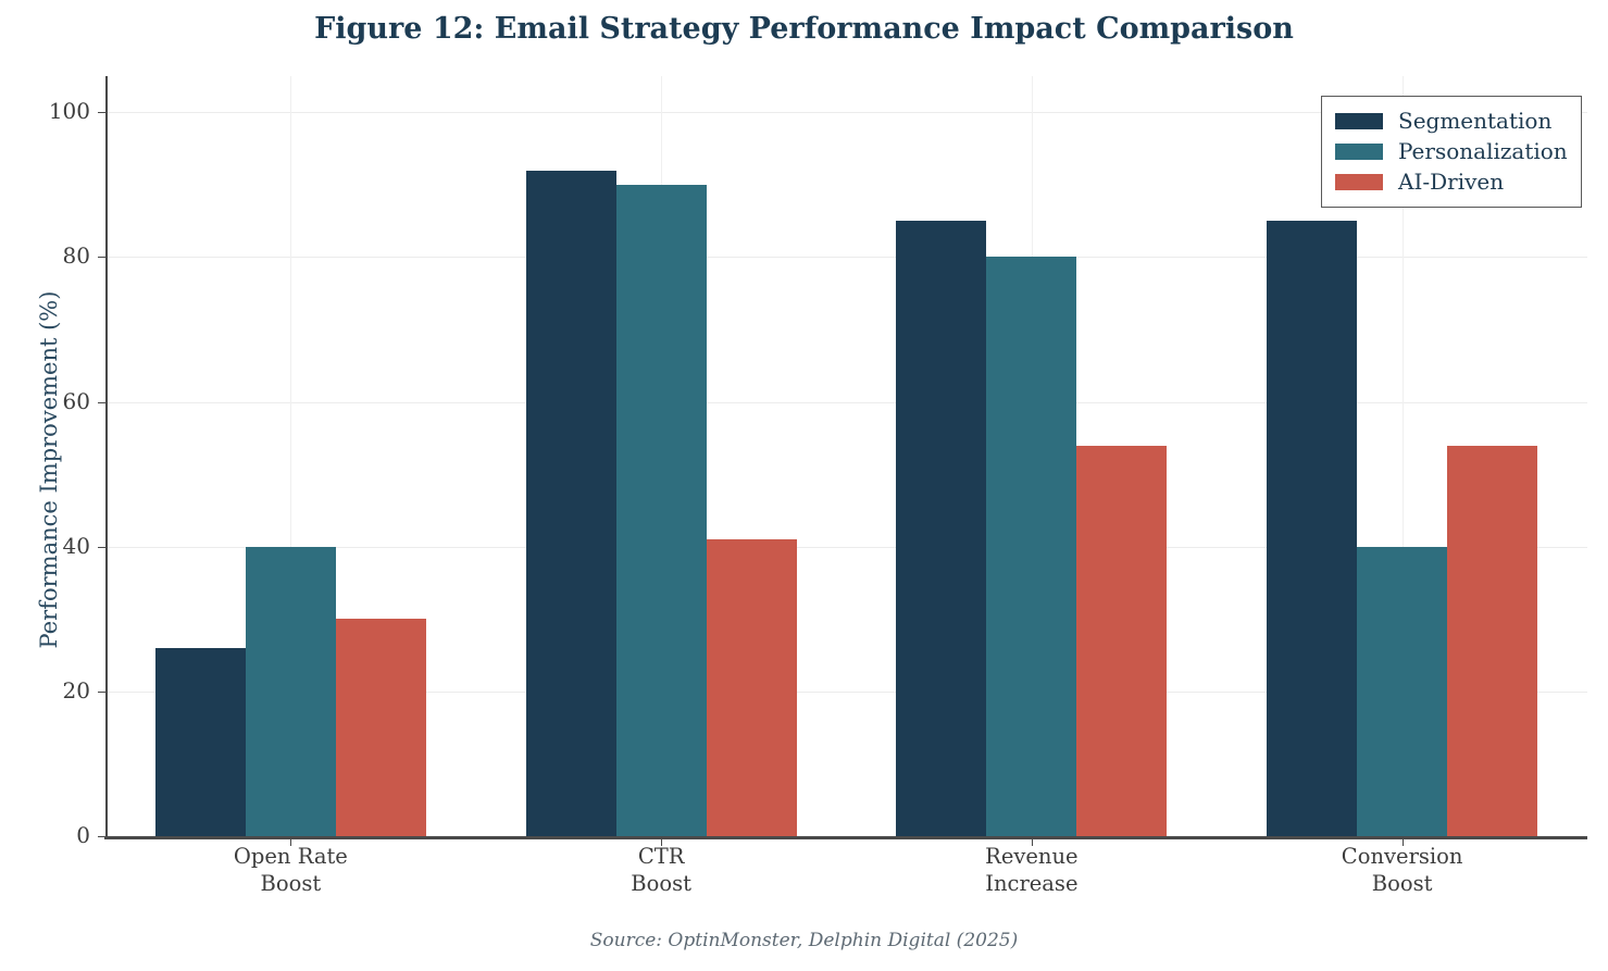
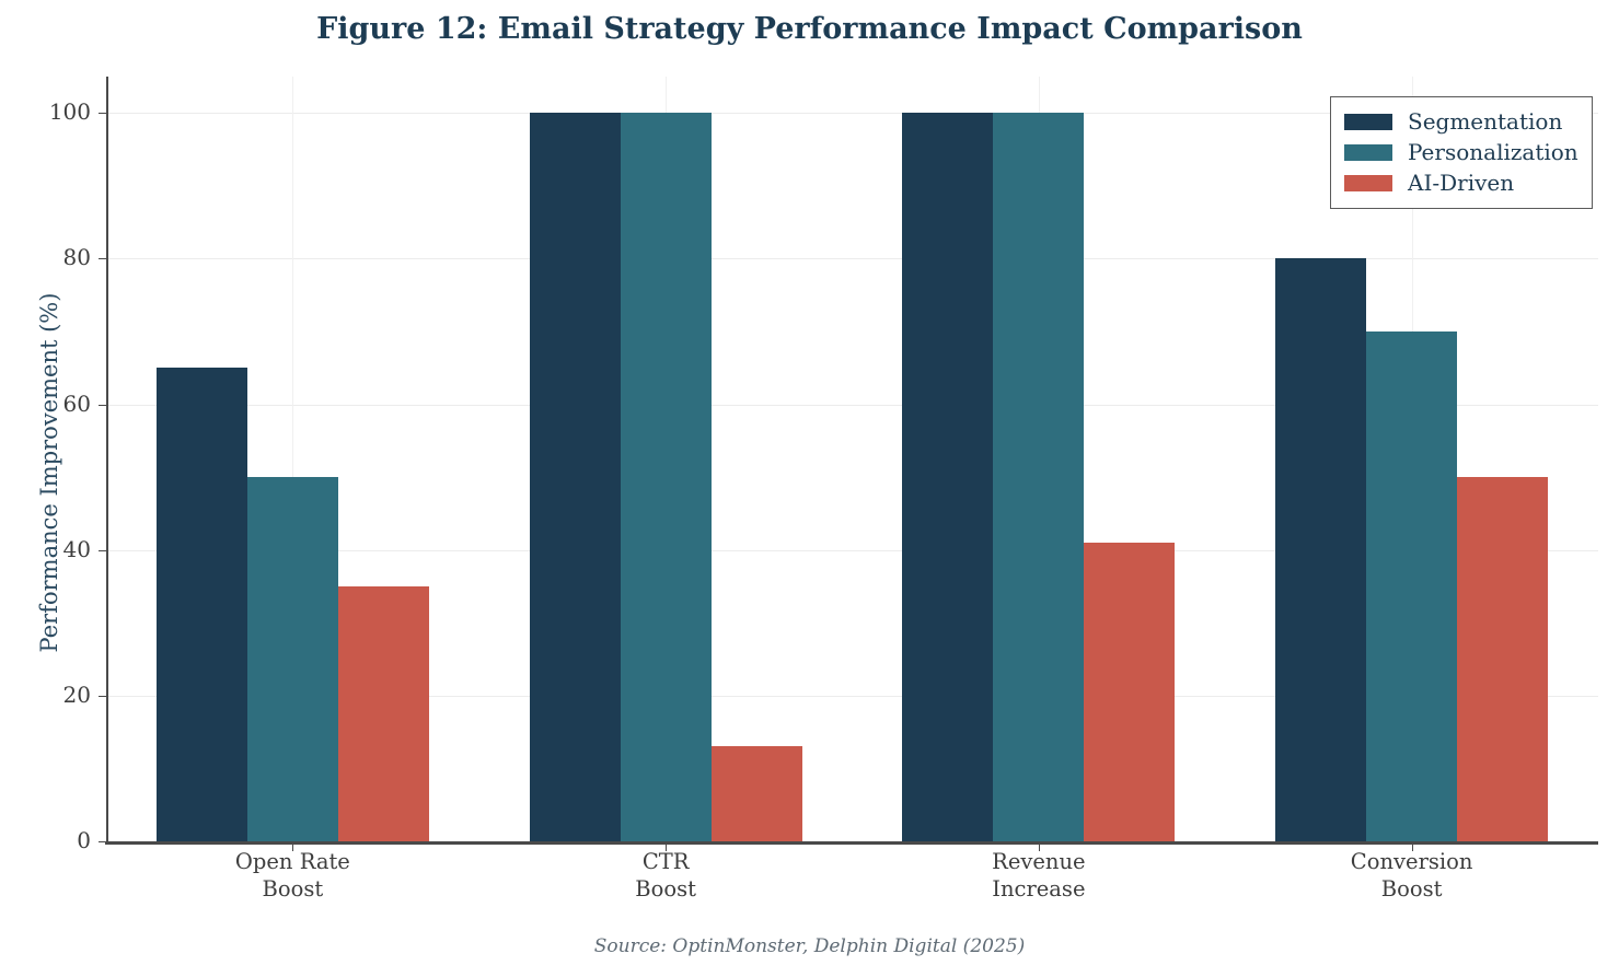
Segmentation/Open Rate Boost: 26 -> 65
Personalization/Open Rate Boost: 40 -> 50
AI-Driven/Open Rate Boost: 30 -> 35
Segmentation/CTR Boost: 92 -> 100
Personalization/CTR Boost: 90 -> 100
AI-Driven/CTR Boost: 41 -> 13
Segmentation/Revenue Increase: 85 -> 100
Personalization/Revenue Increase: 80 -> 100
AI-Driven/Revenue Increase: 54 -> 41
Segmentation/Conversion Boost: 85 -> 80
Personalization/Conversion Boost: 40 -> 70
AI-Driven/Conversion Boost: 54 -> 50
